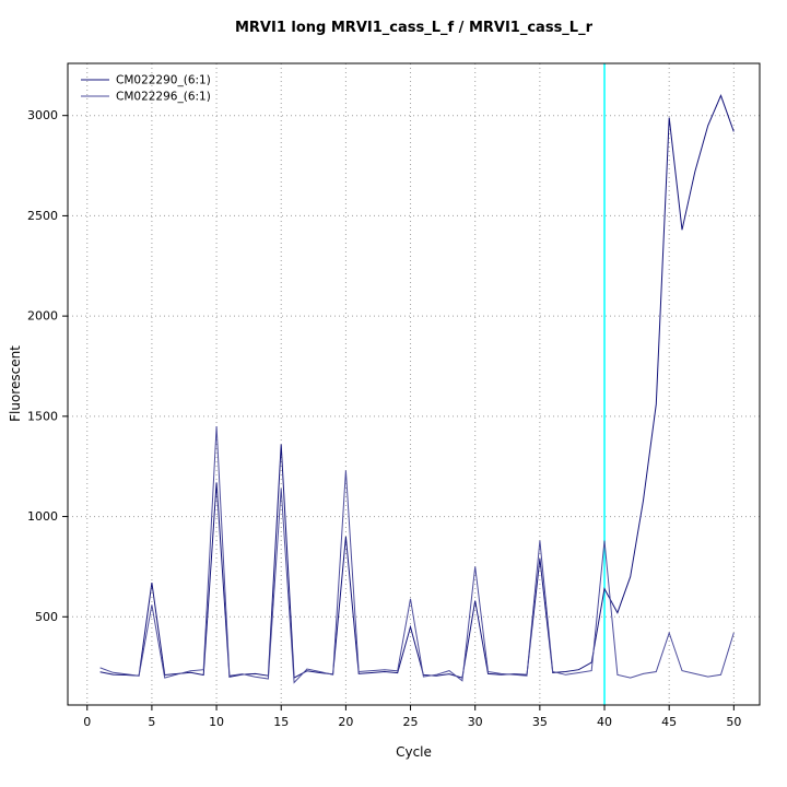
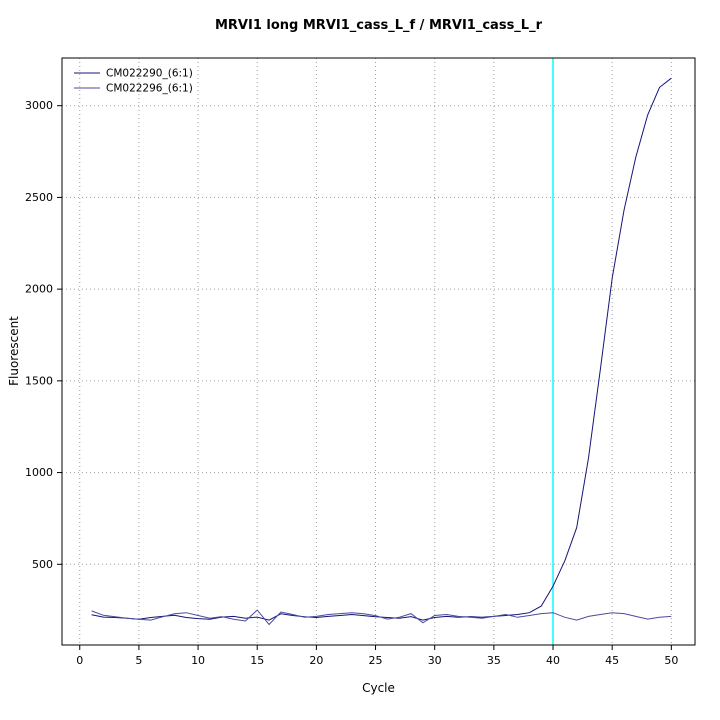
CM022290_(6:1)/5: 670 -> 200
CM022296_(6:1)/5: 560 -> 200
CM022290_(6:1)/10: 1170 -> 200
CM022296_(6:1)/10: 1450 -> 220
CM022290_(6:1)/15: 1360 -> 210
CM022296_(6:1)/15: 1140 -> 250
CM022290_(6:1)/20: 900 -> 210
CM022296_(6:1)/20: 1230 -> 220
CM022290_(6:1)/25: 450 -> 210
CM022296_(6:1)/25: 590 -> 220
CM022290_(6:1)/30: 580 -> 210
CM022296_(6:1)/30: 750 -> 220
CM022290_(6:1)/35: 790 -> 220
CM022296_(6:1)/35: 880 -> 220
CM022290_(6:1)/40: 640 -> 380
CM022296_(6:1)/40: 880 -> 240
CM022290_(6:1)/45: 2990 -> 2060
CM022296_(6:1)/45: 420 -> 240
CM022290_(6:1)/50: 2920 -> 3150
CM022296_(6:1)/50: 420 -> 220
